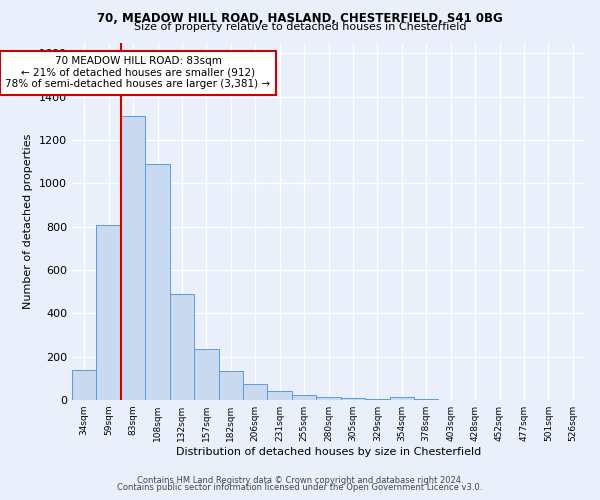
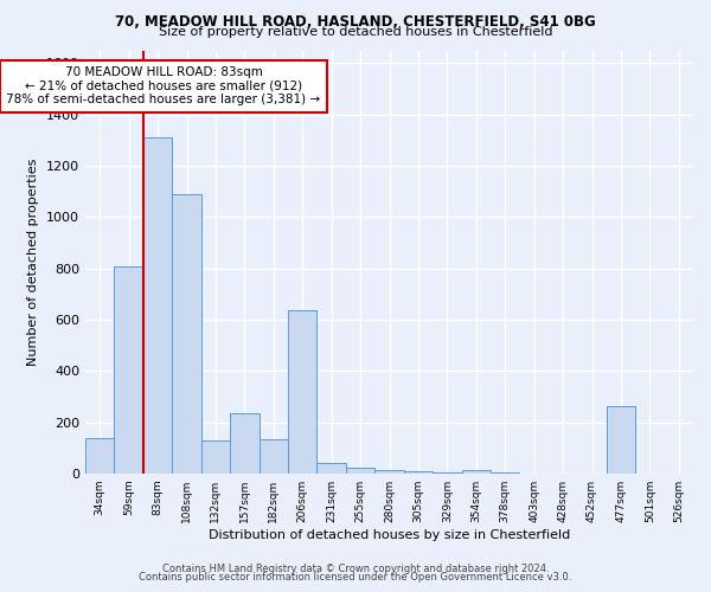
132sqm: 490 -> 130
206sqm: 75 -> 635
477sqm: 1 -> 265
